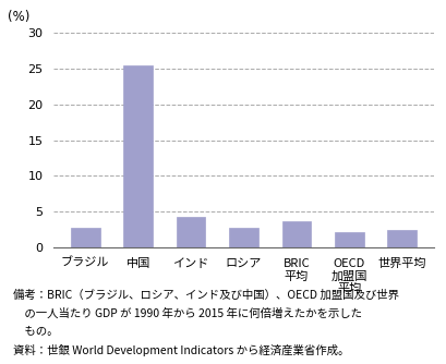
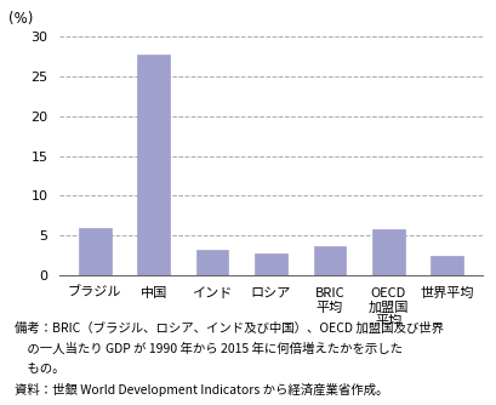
ブラジル: 2.7 -> 6.0
中国: 25.5 -> 27.8
インド: 4.3 -> 3.2
OECD 加盟国 平均: 2.1 -> 5.8
